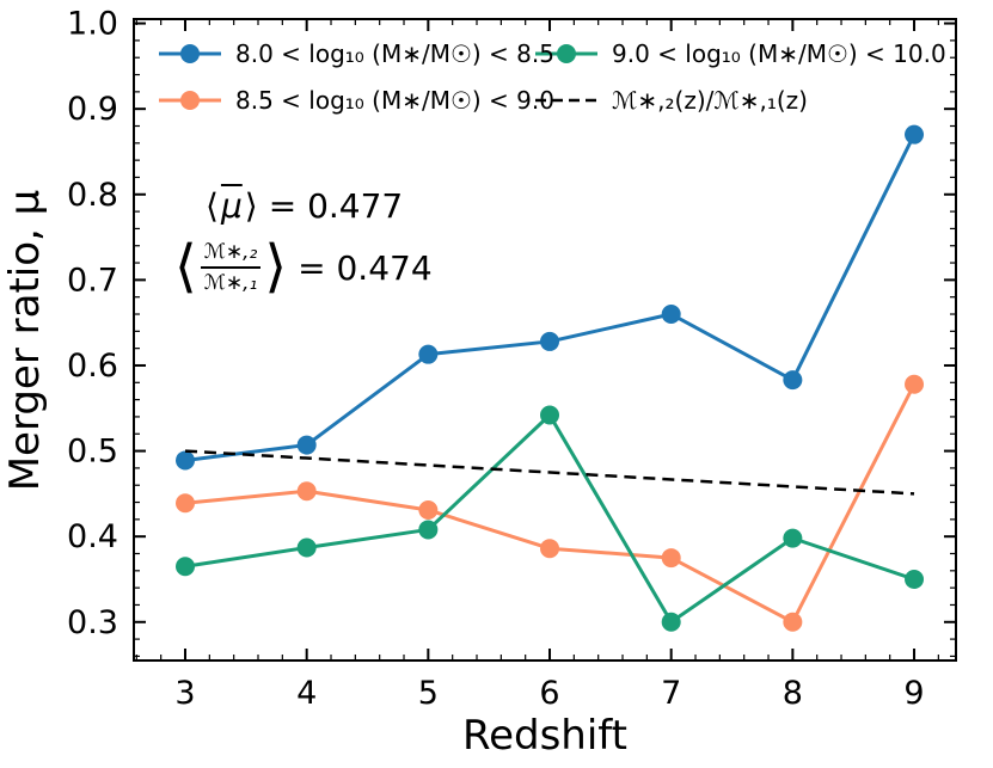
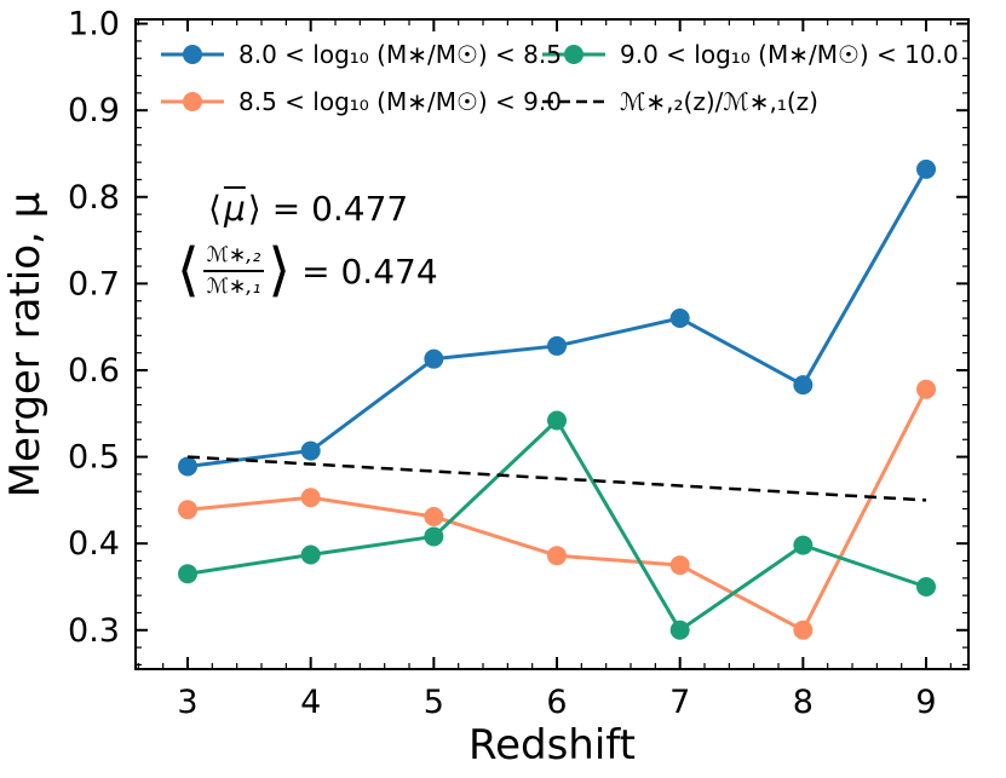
8.0 < log₁₀ (M∗/M☉) < 8.5/9: 0.87 -> 0.83
